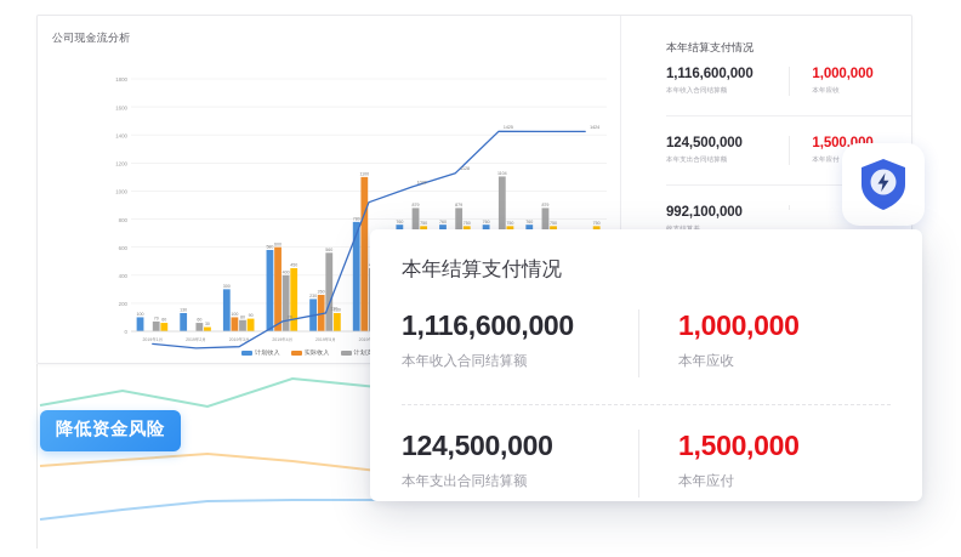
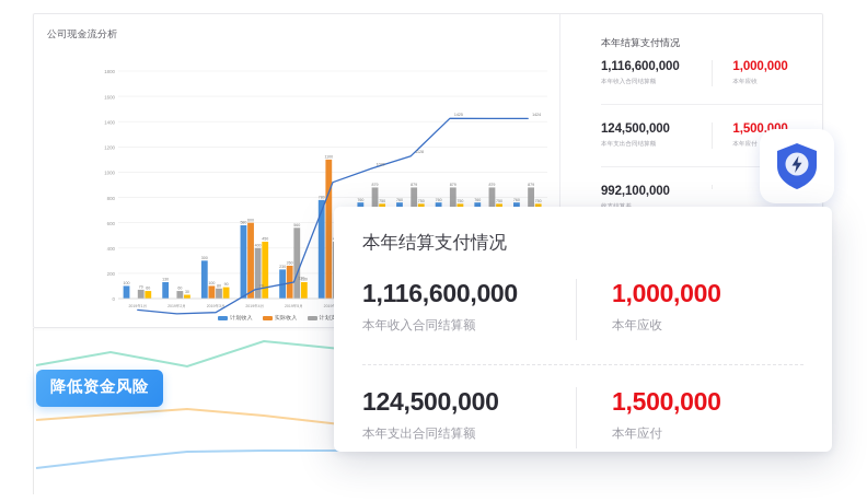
计划支出/2019年9月: 1104 -> 879
计划收入/2019年11月: 660 -> 760
计划支出/2019年11月: 367 -> 879
